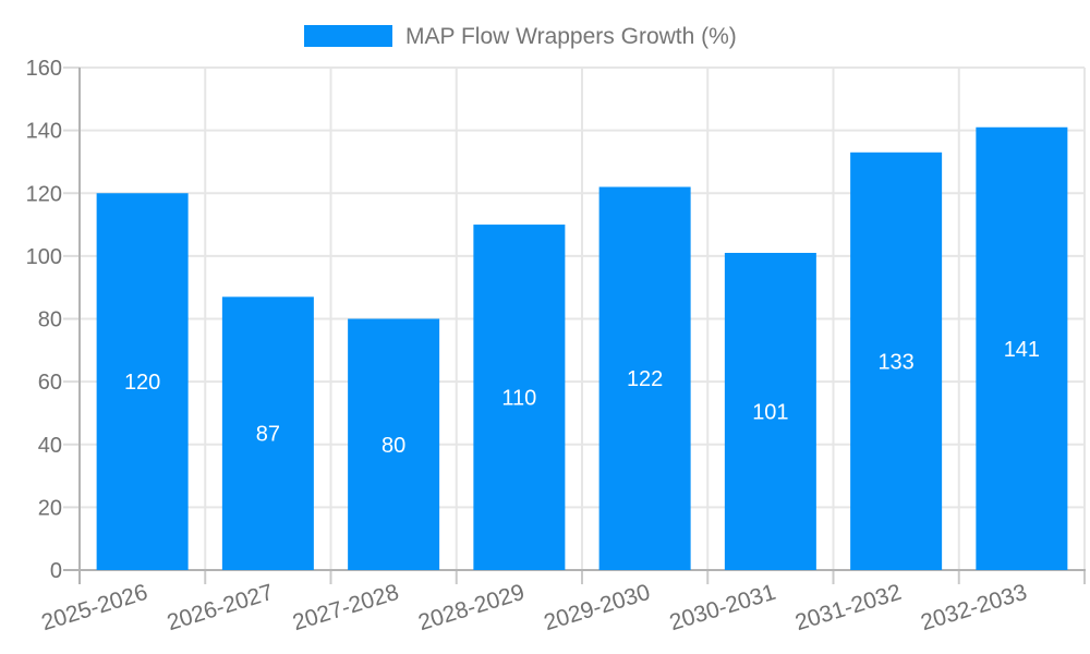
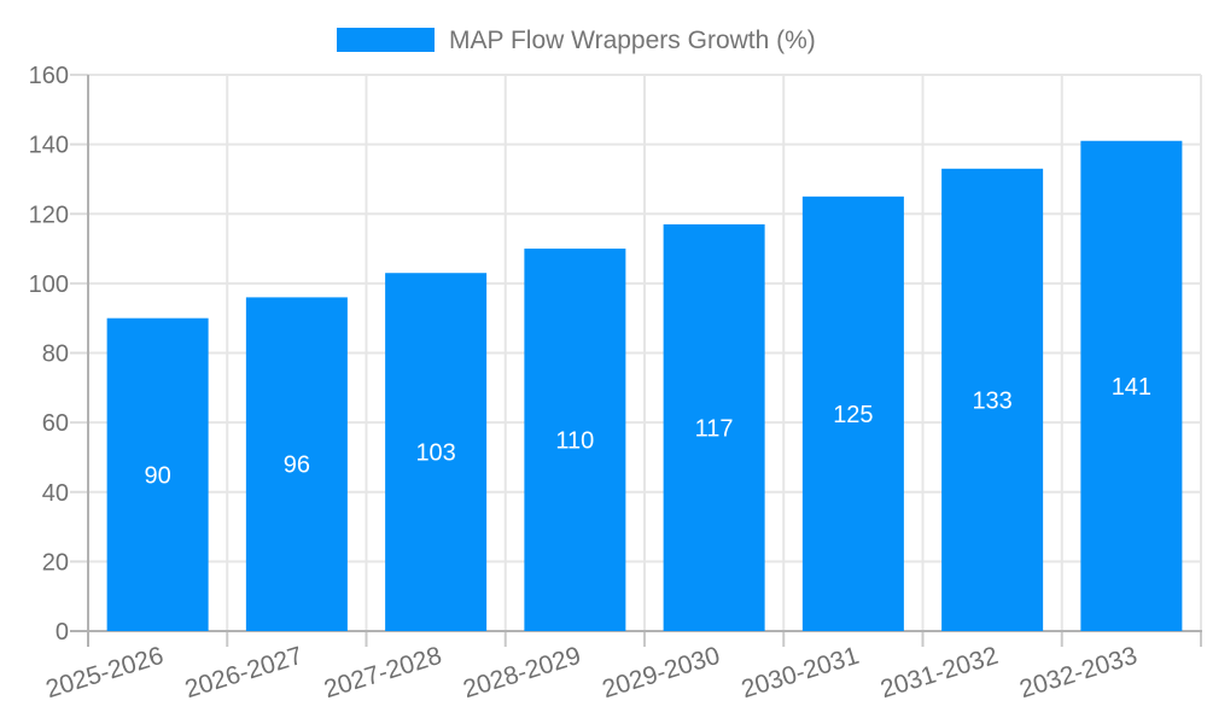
2025-2026: 120 -> 90
2026-2027: 87 -> 96
2027-2028: 80 -> 103
2029-2030: 122 -> 117
2030-2031: 101 -> 125
